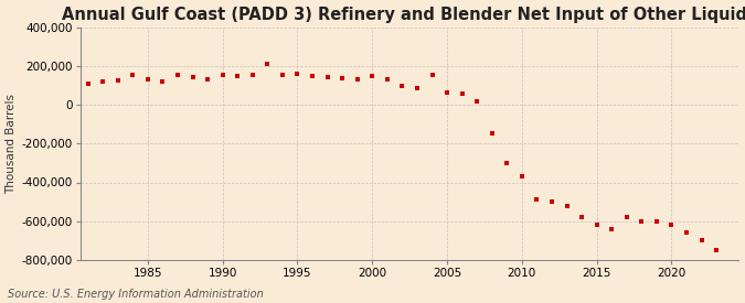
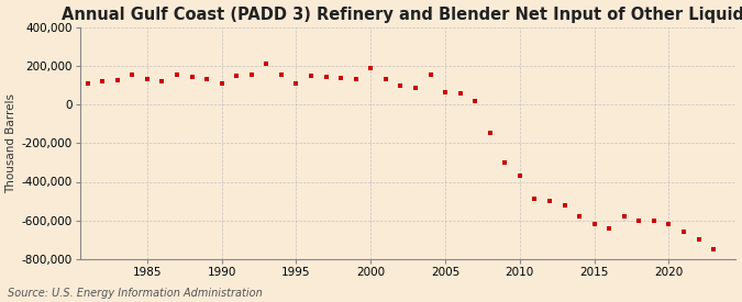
1990: 160,000 -> 110,000
1995: 160,000 -> 110,000
2000: 140,000 -> 190,000
